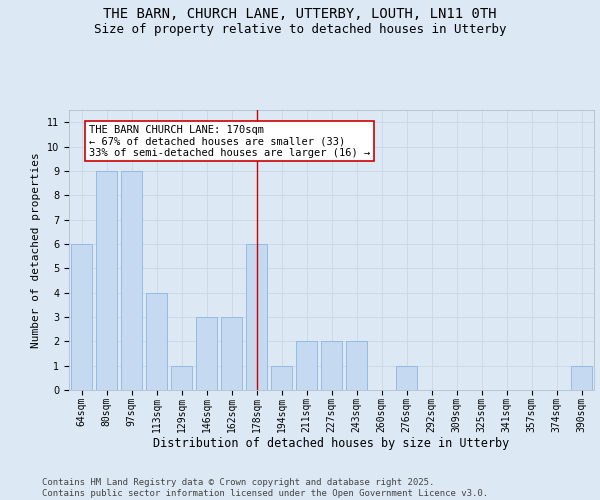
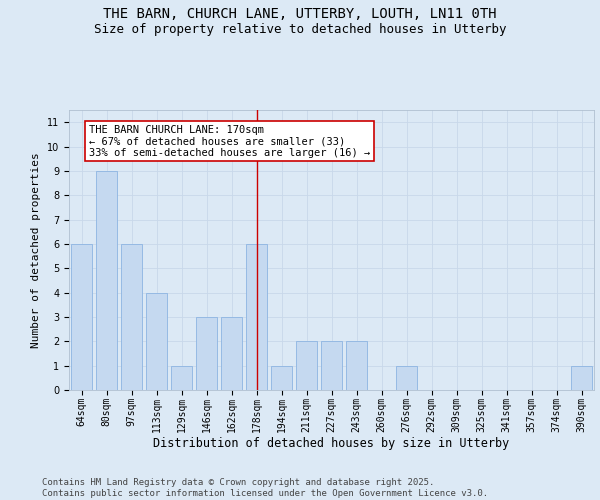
97sqm: 9 -> 6
